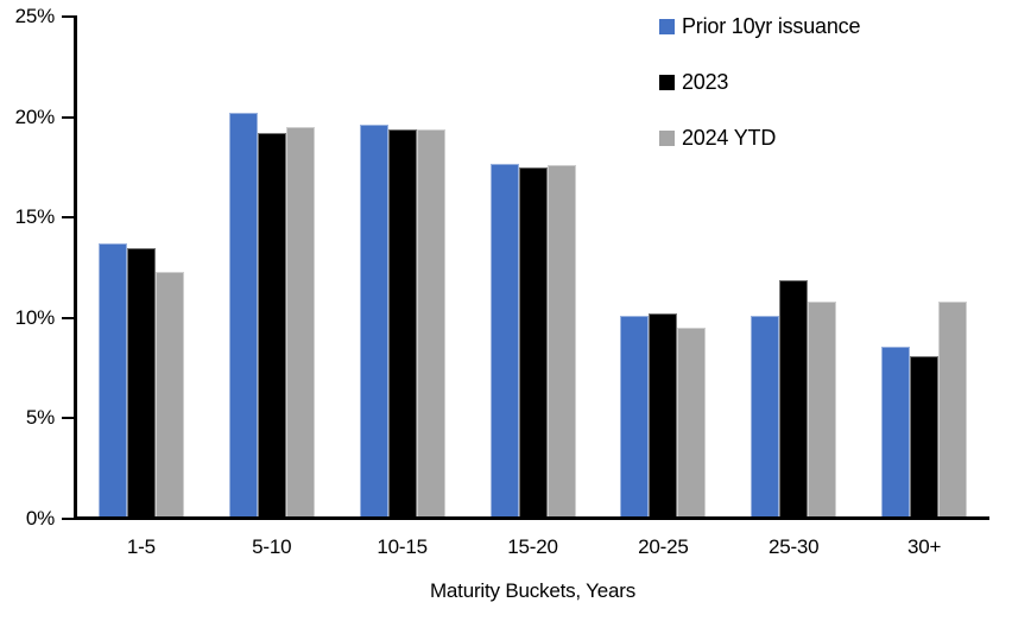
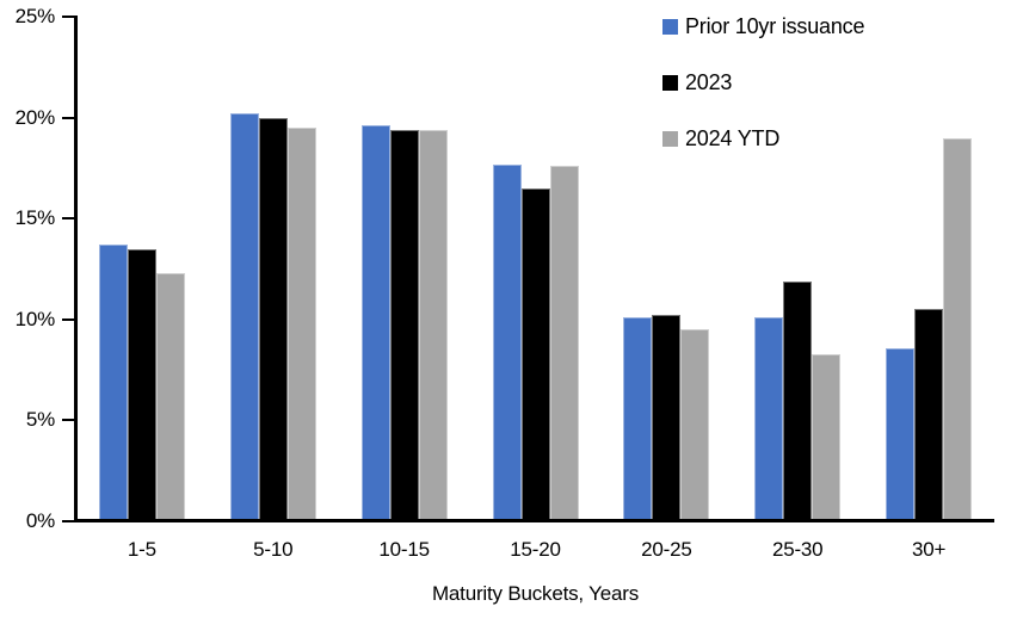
2023/5-10: 19.2% -> 20.0%
2023/15-20: 17.5% -> 16.5%
2024 YTD/25-30: 10.8% -> 8.3%
2023/30+: 8.1% -> 10.5%
2024 YTD/30+: 10.8% -> 19.0%
